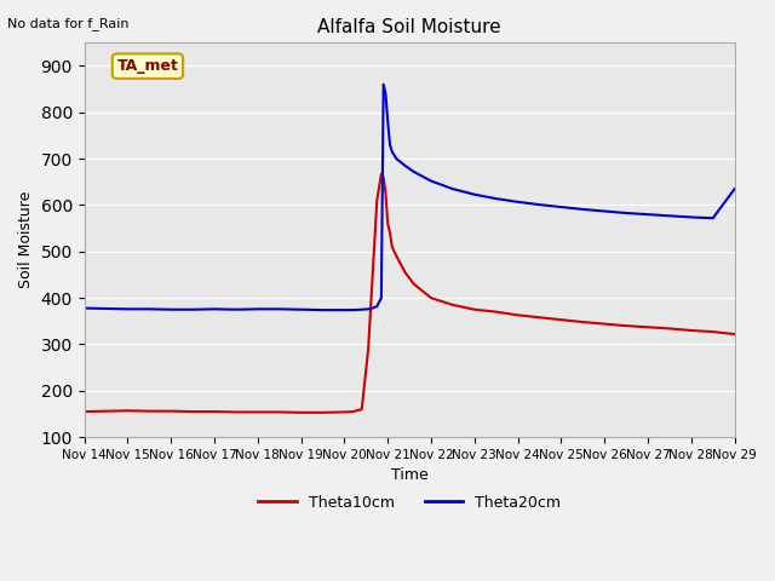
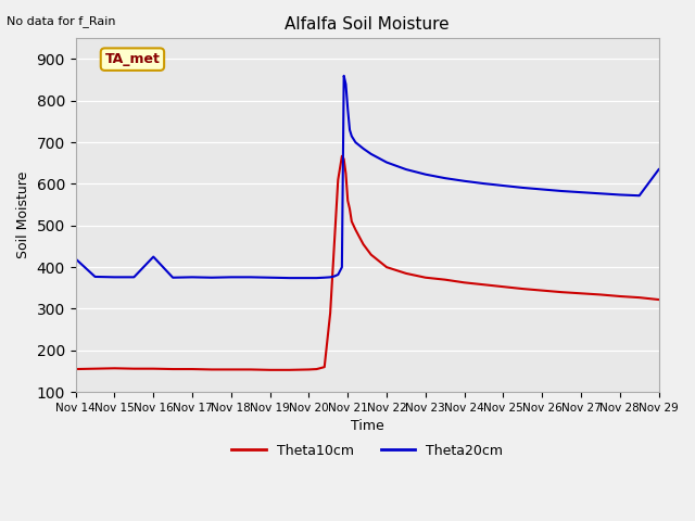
Theta20cm/Nov 14: 378 -> 420
Theta20cm/Nov 16: 375 -> 425
